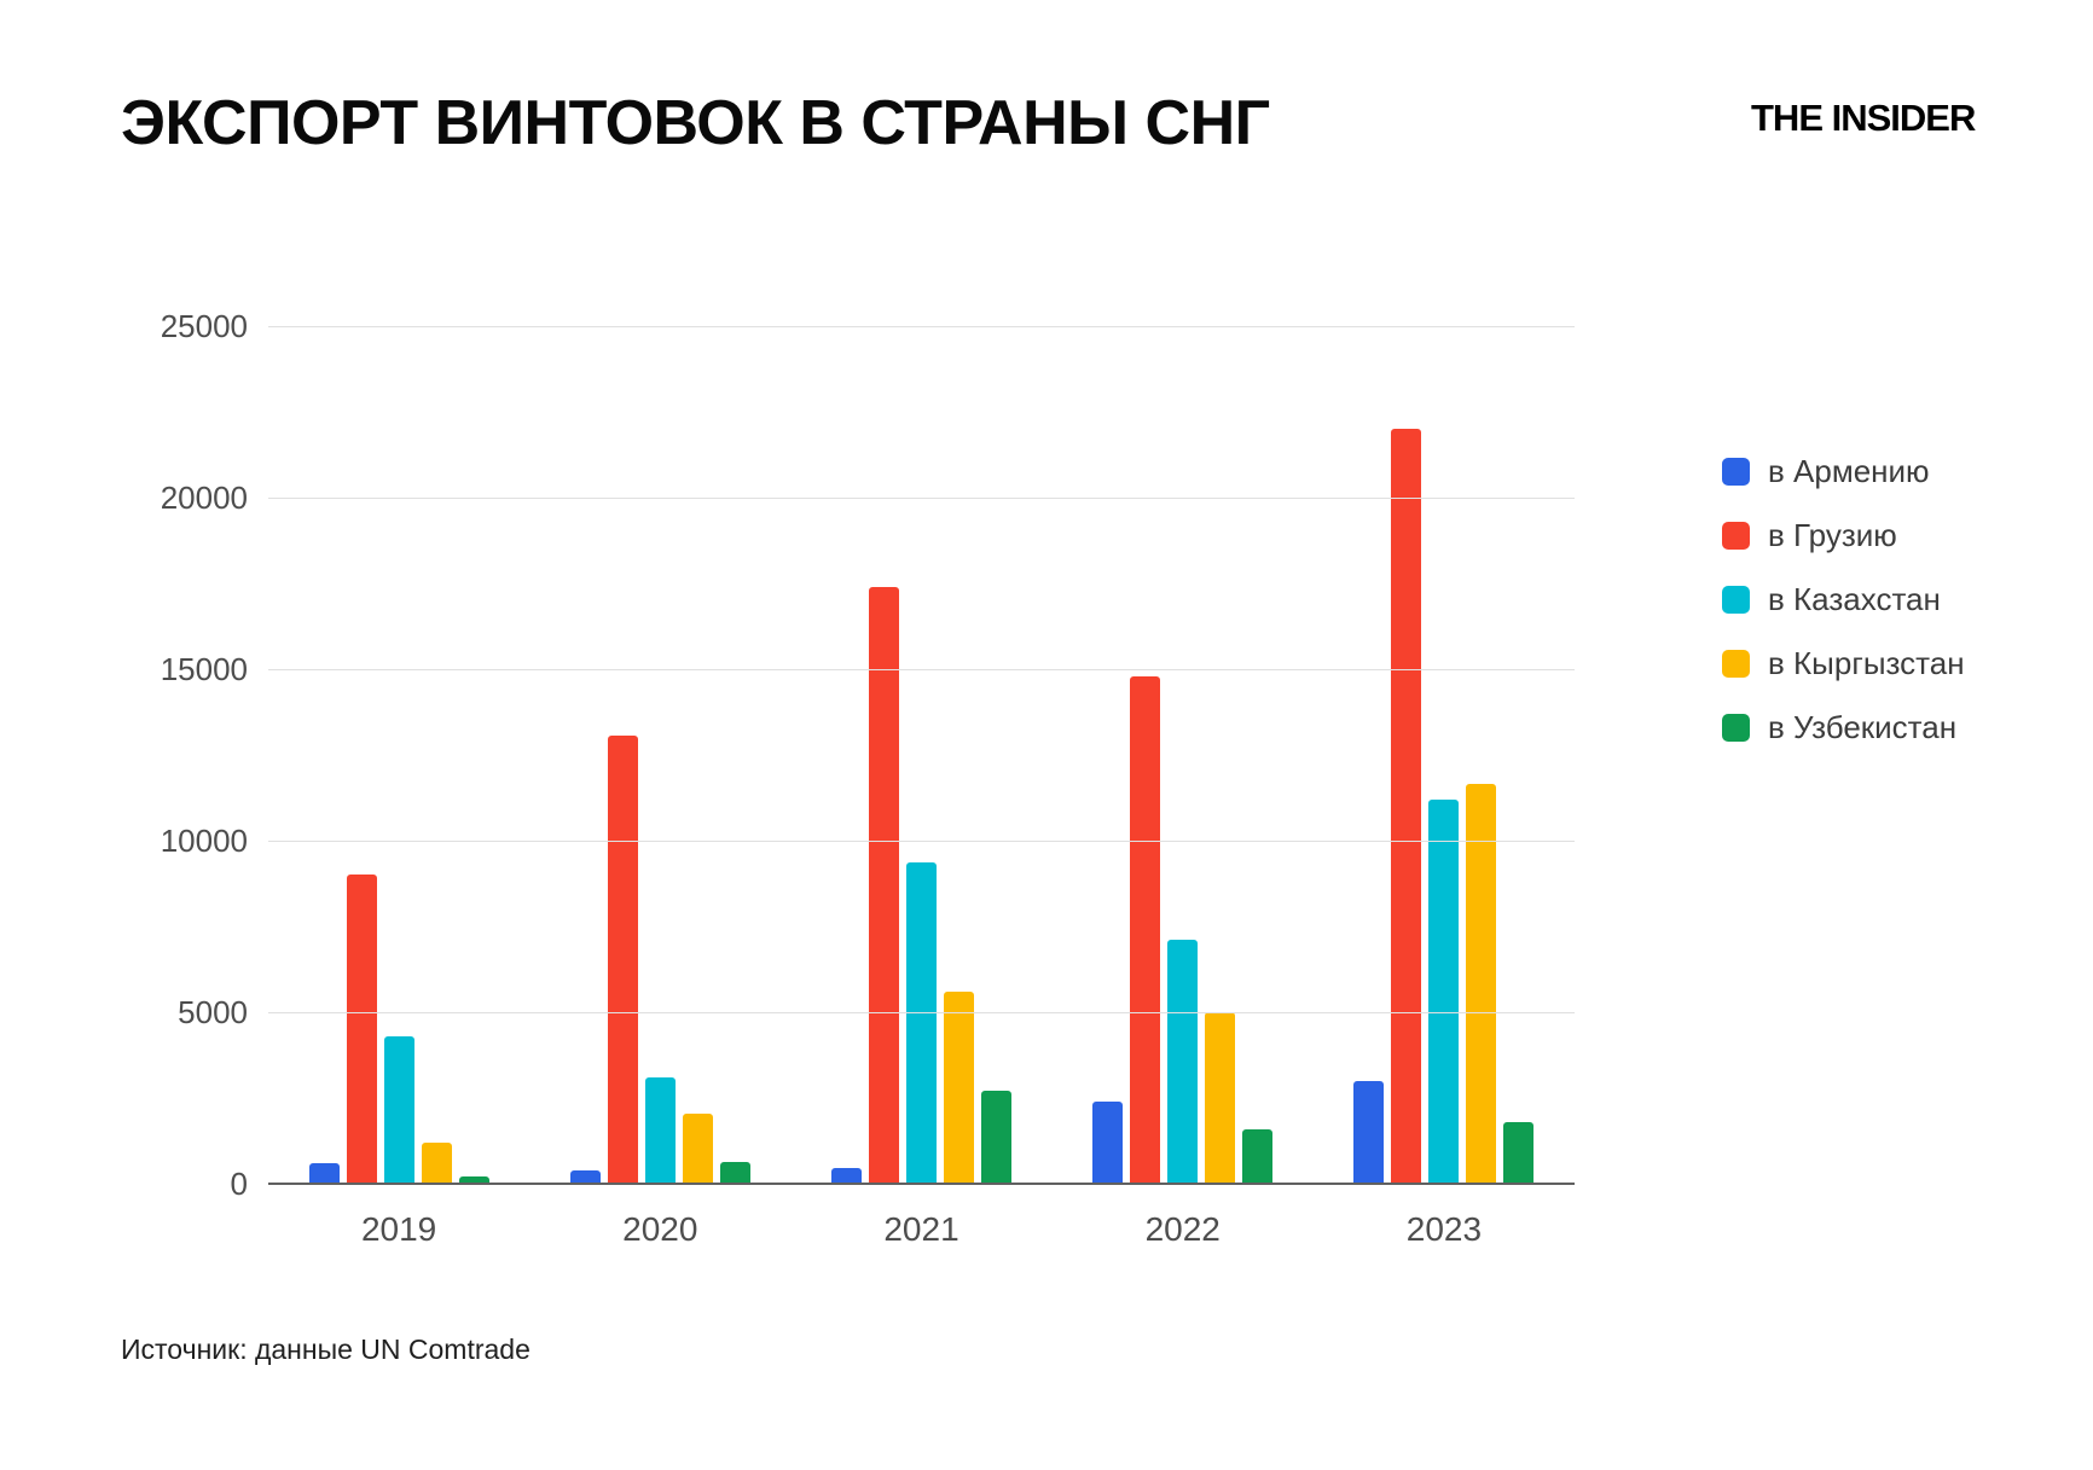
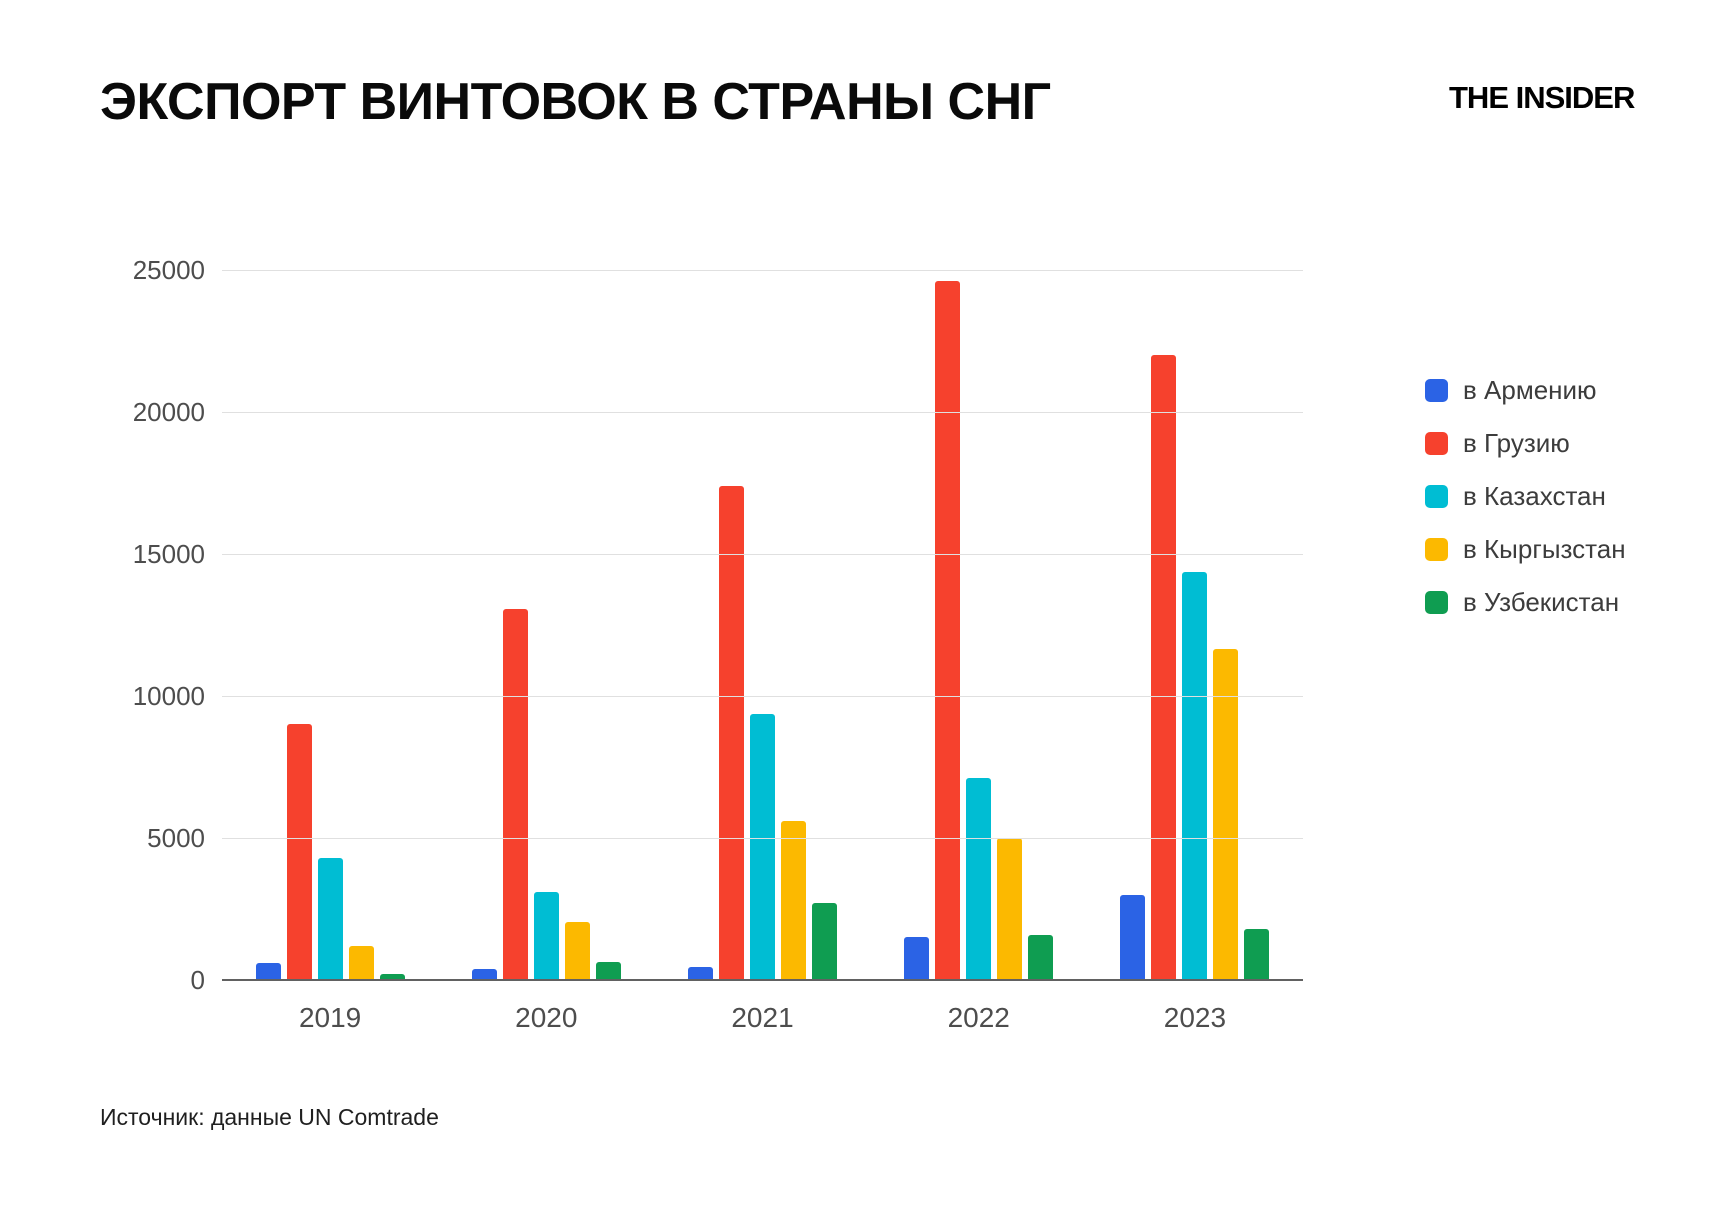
в Армению/2022: 2400 -> 1500
в Грузию/2022: 14800 -> 24600
в Казахстан/2023: 11200 -> 14400
